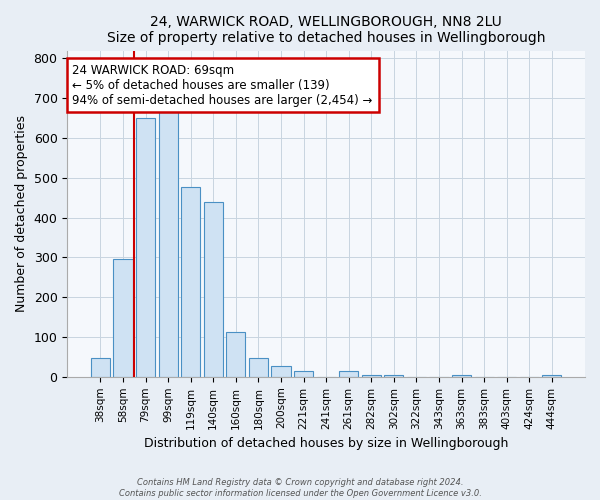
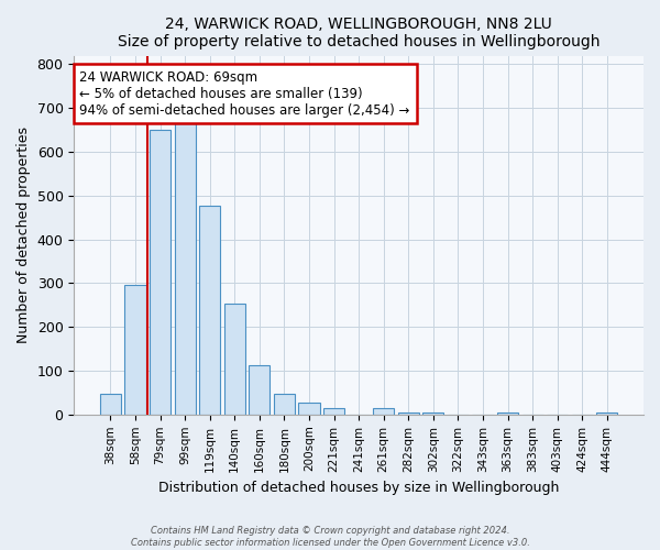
140sqm: 440 -> 254
